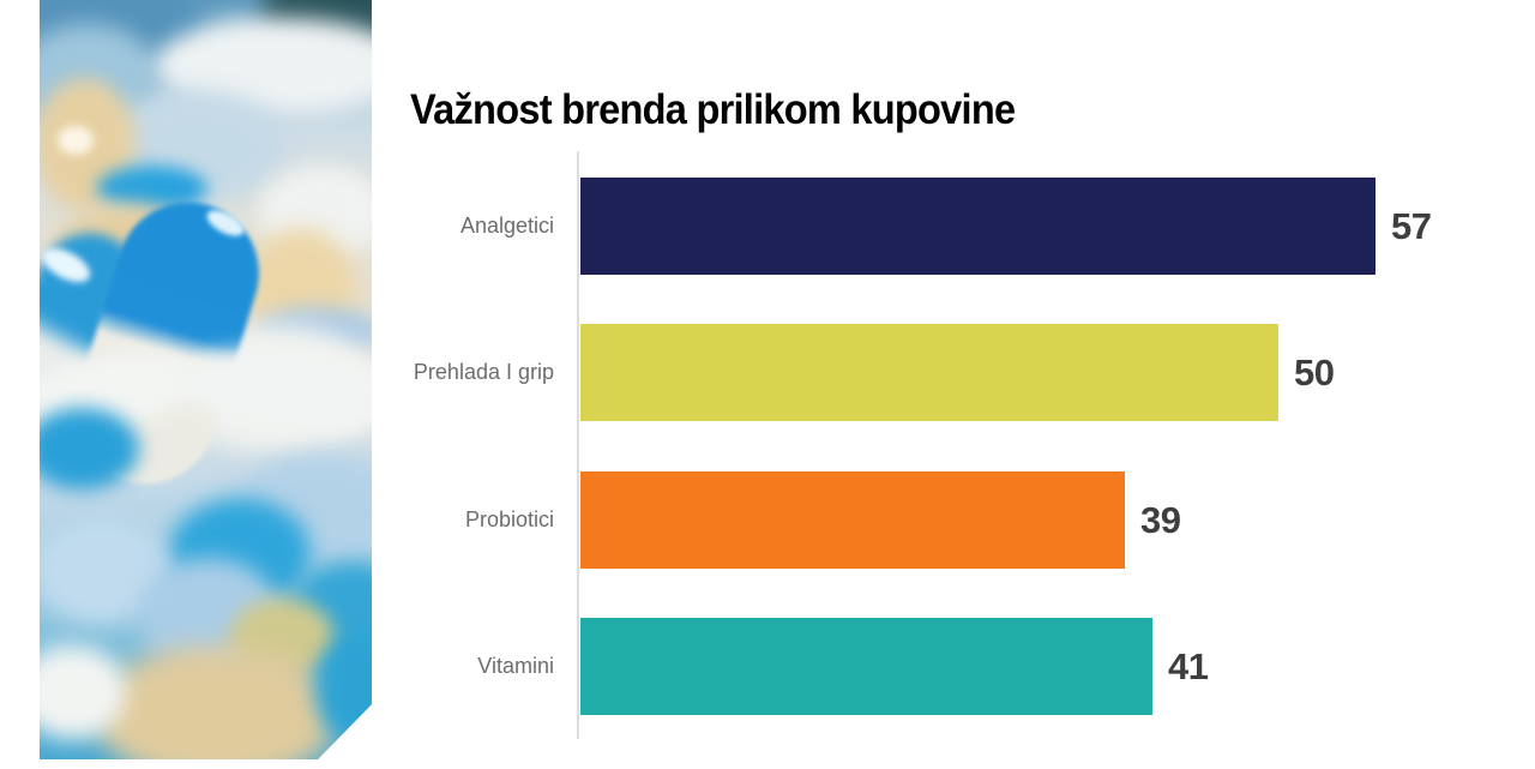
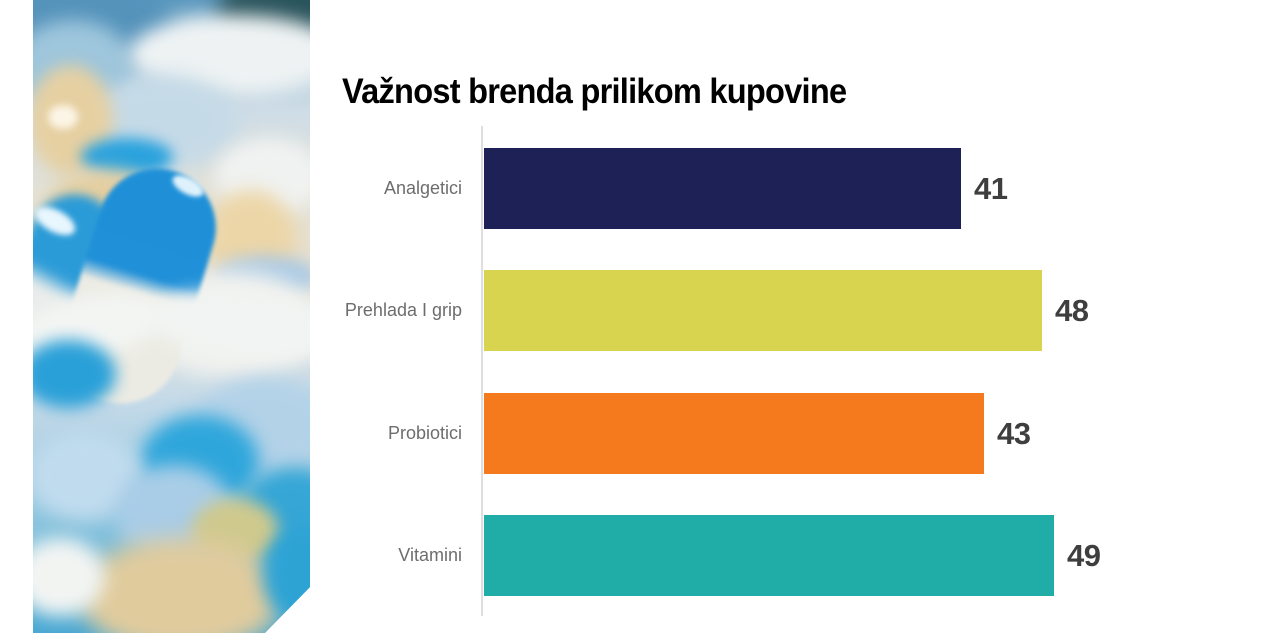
Analgetici: 57 -> 41
Prehlada I grip: 50 -> 48
Probiotici: 39 -> 43
Vitamini: 41 -> 49
